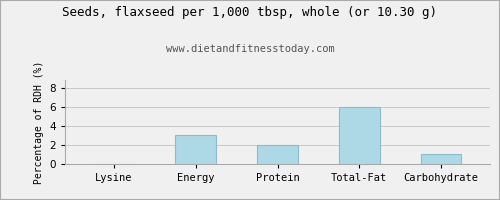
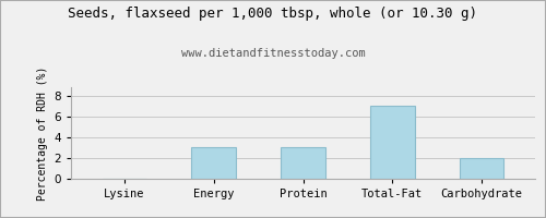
Protein: 2 -> 3
Total-Fat: 6 -> 7
Carbohydrate: 1 -> 2
